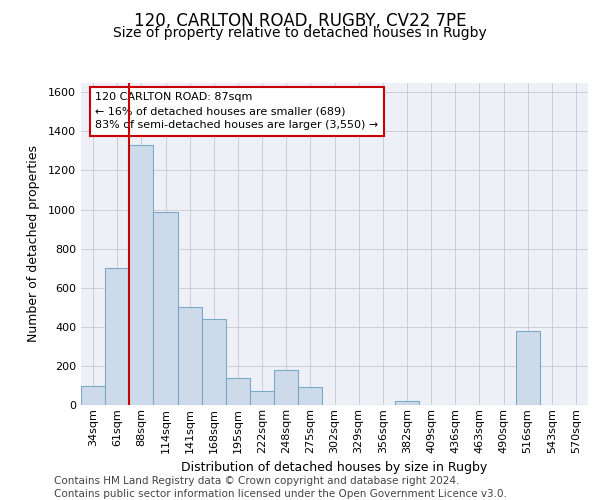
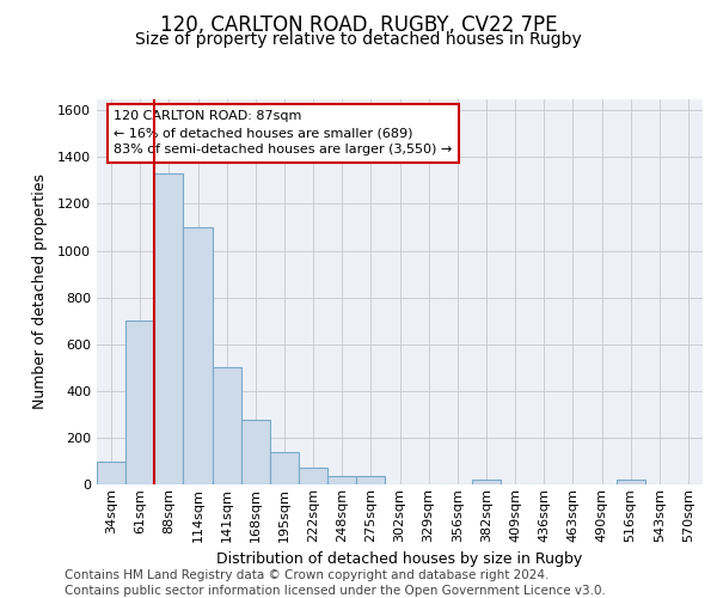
114sqm: 990 -> 1100
168sqm: 440 -> 280
248sqm: 180 -> 40
275sqm: 90 -> 40
516sqm: 380 -> 20
